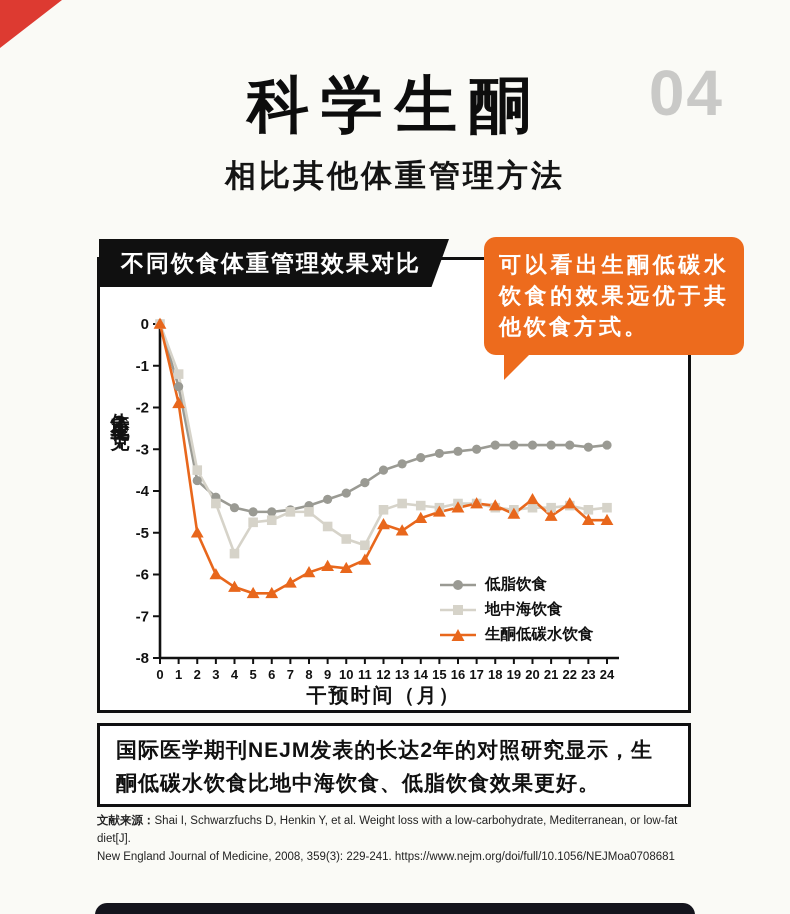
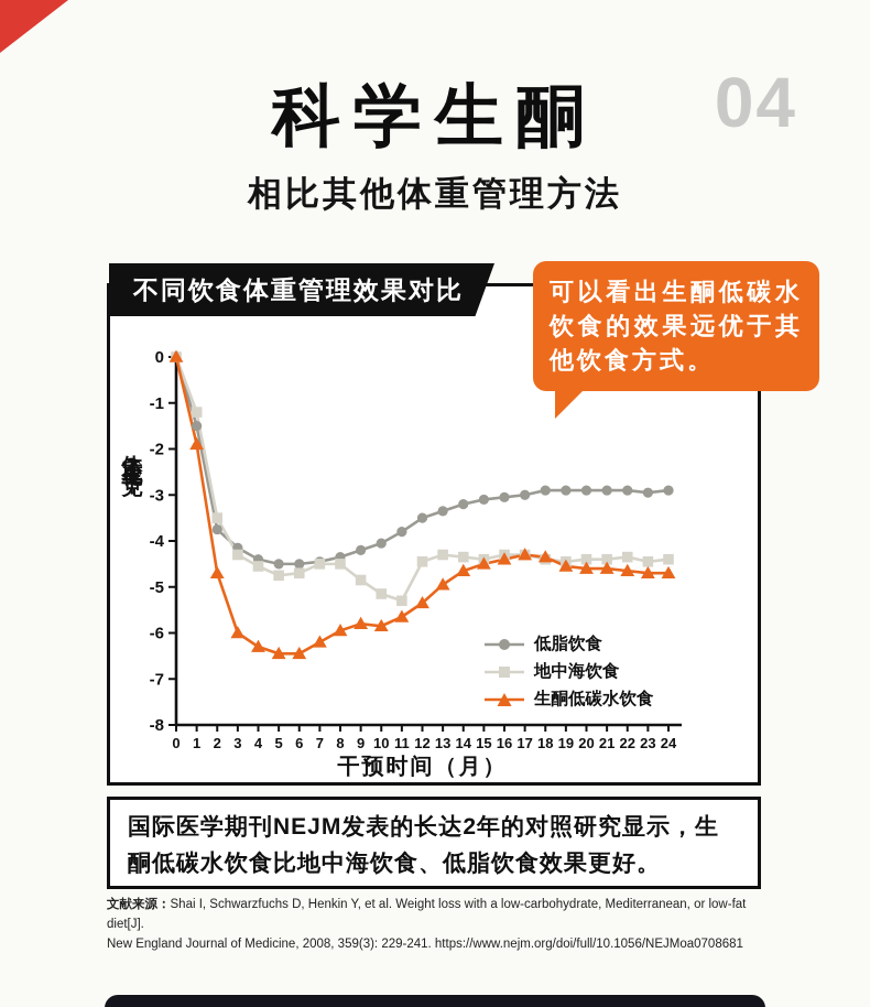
生酮低碳水饮食/2: -5.0 -> -4.7
地中海饮食/4: -5.5 -> -4.5
生酮低碳水饮食/12: -4.8 -> -5.3
生酮低碳水饮食/20: -4.2 -> -4.6
生酮低碳水饮食/22: -4.3 -> -4.7
